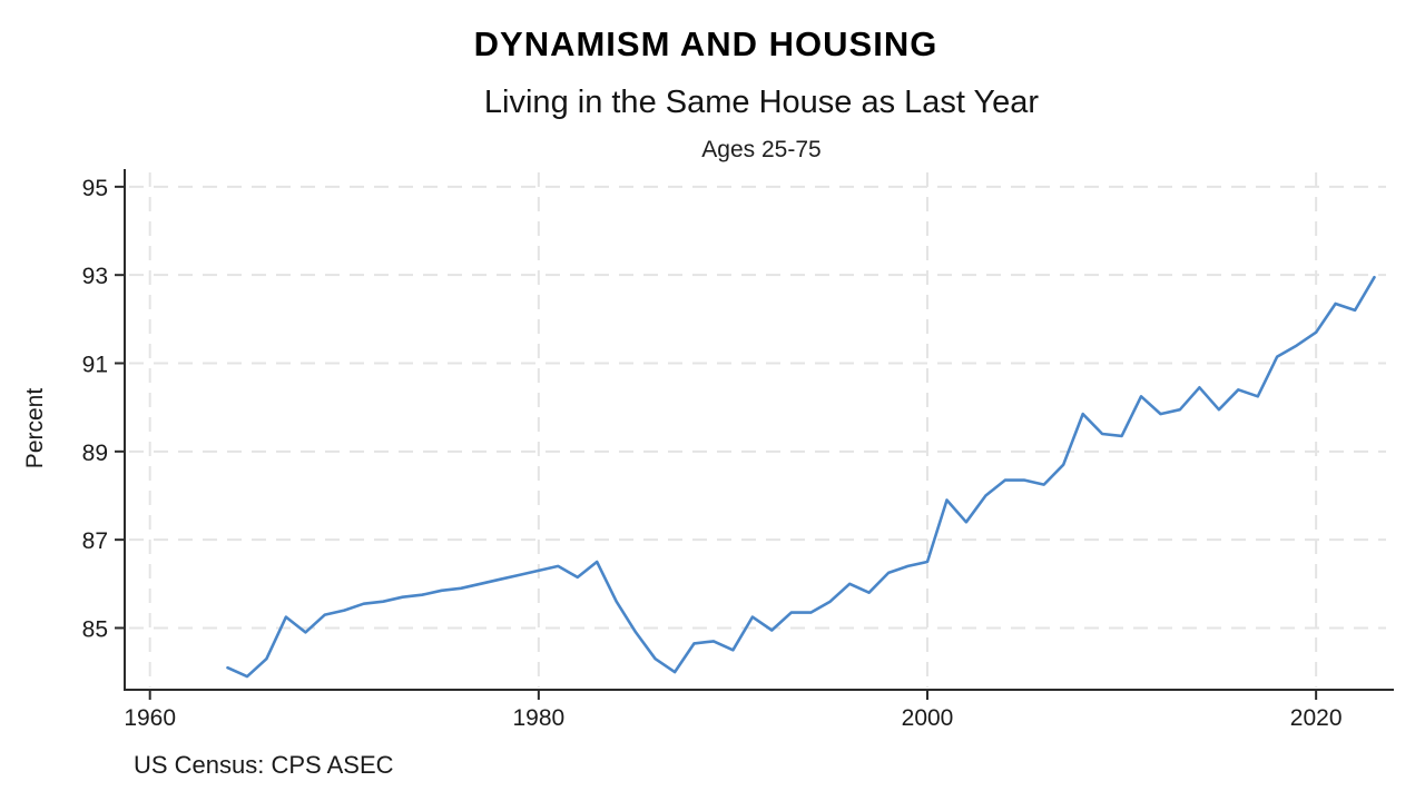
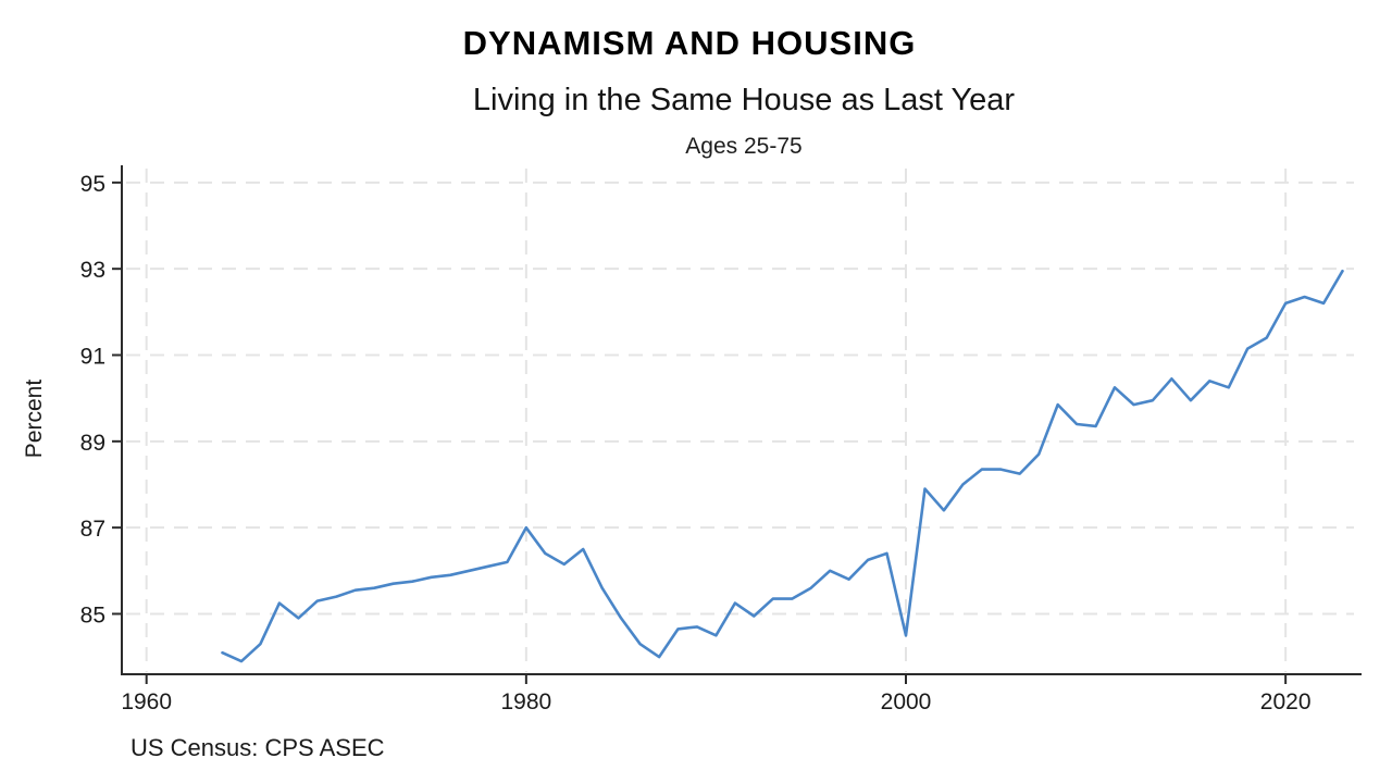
1980: 86.3 -> 87.0
2000: 86.5 -> 84.5
2020: 91.7 -> 92.2
